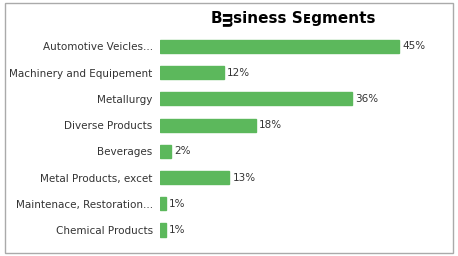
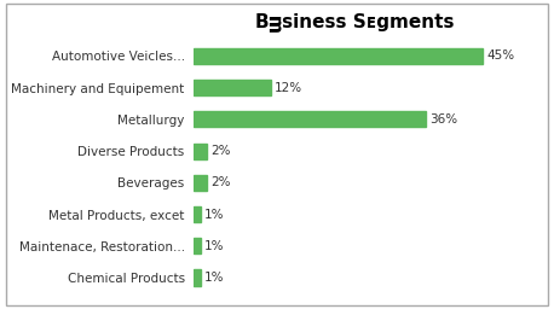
Diverse Products: 18% -> 2%
Metal Products, excet: 13% -> 1%
